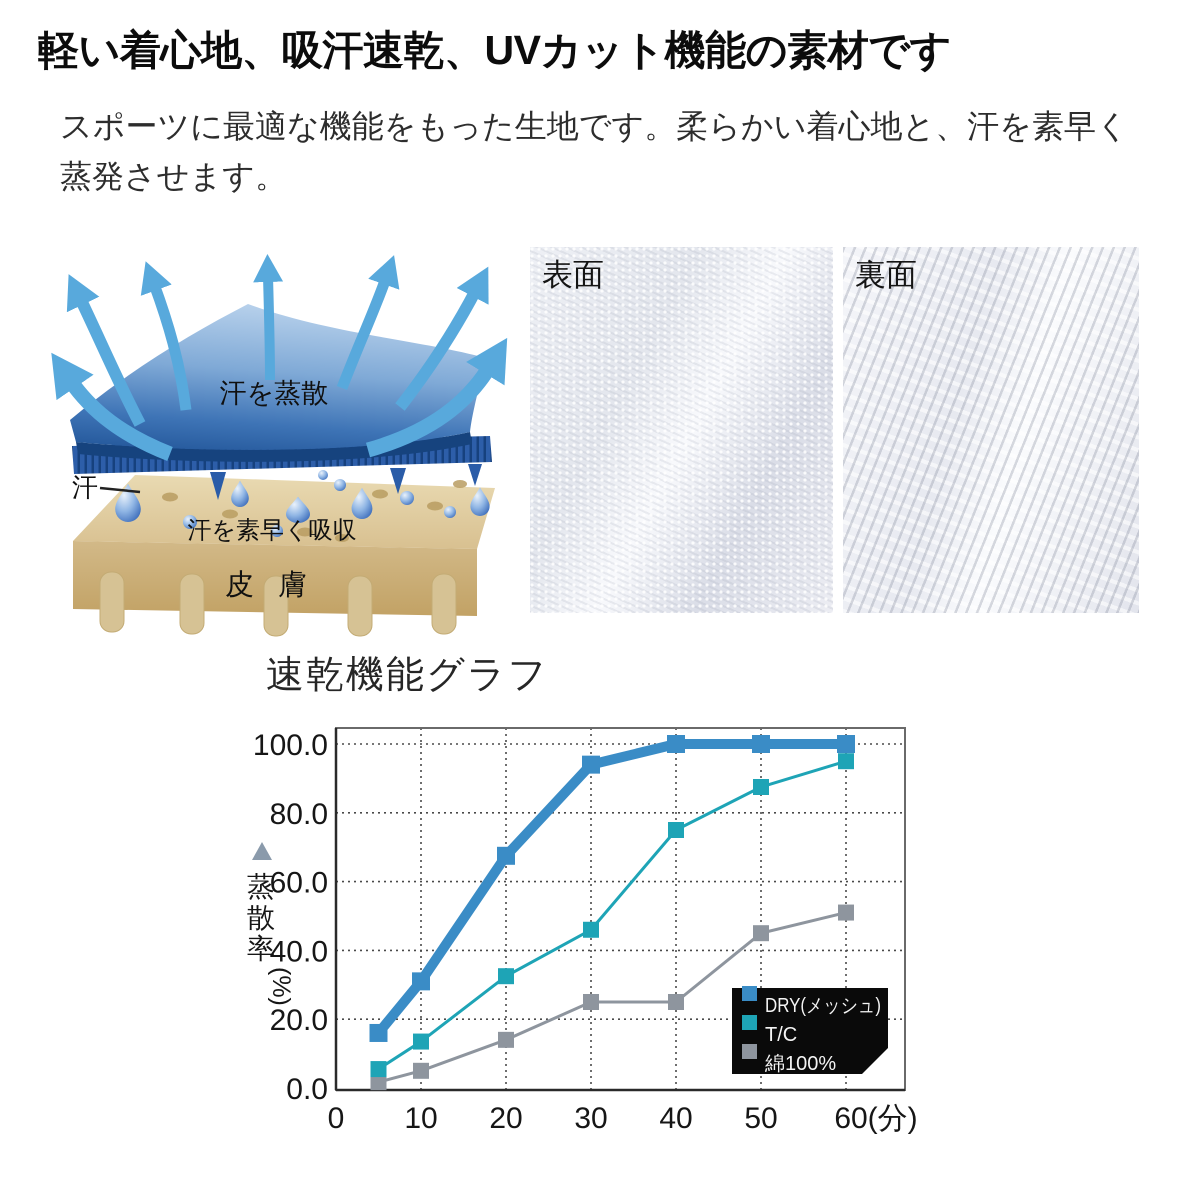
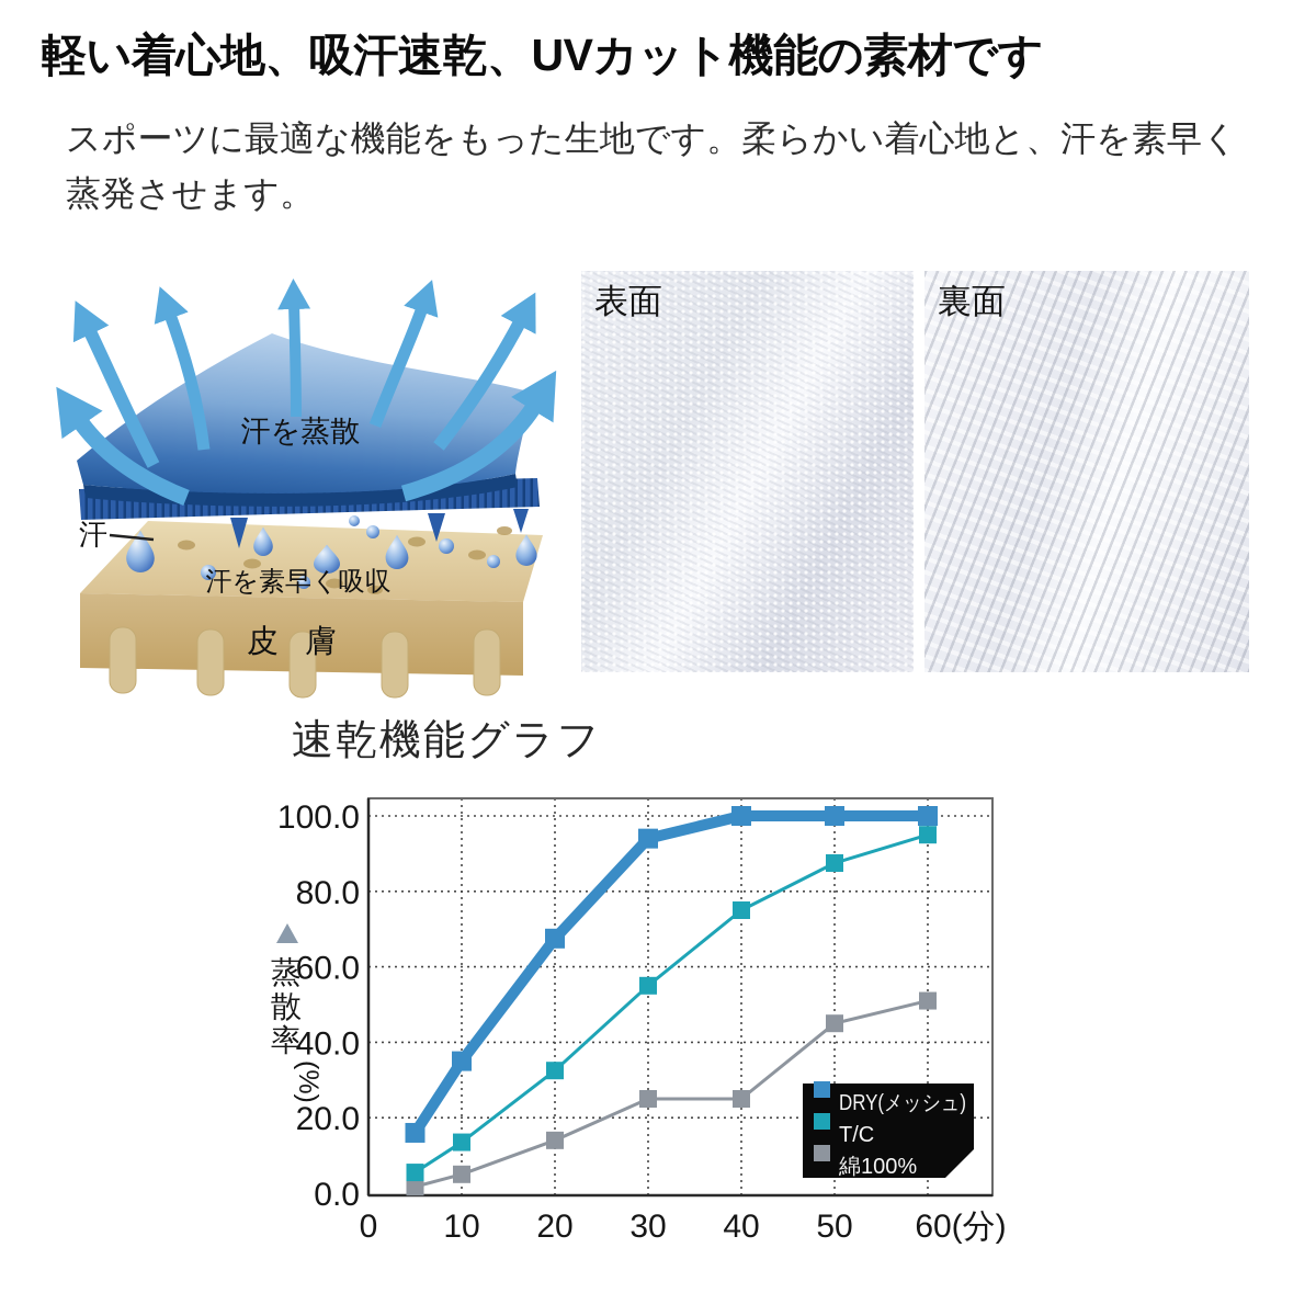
DRY(メッシュ)/10: 31 -> 35
T/C/30: 46 -> 55
